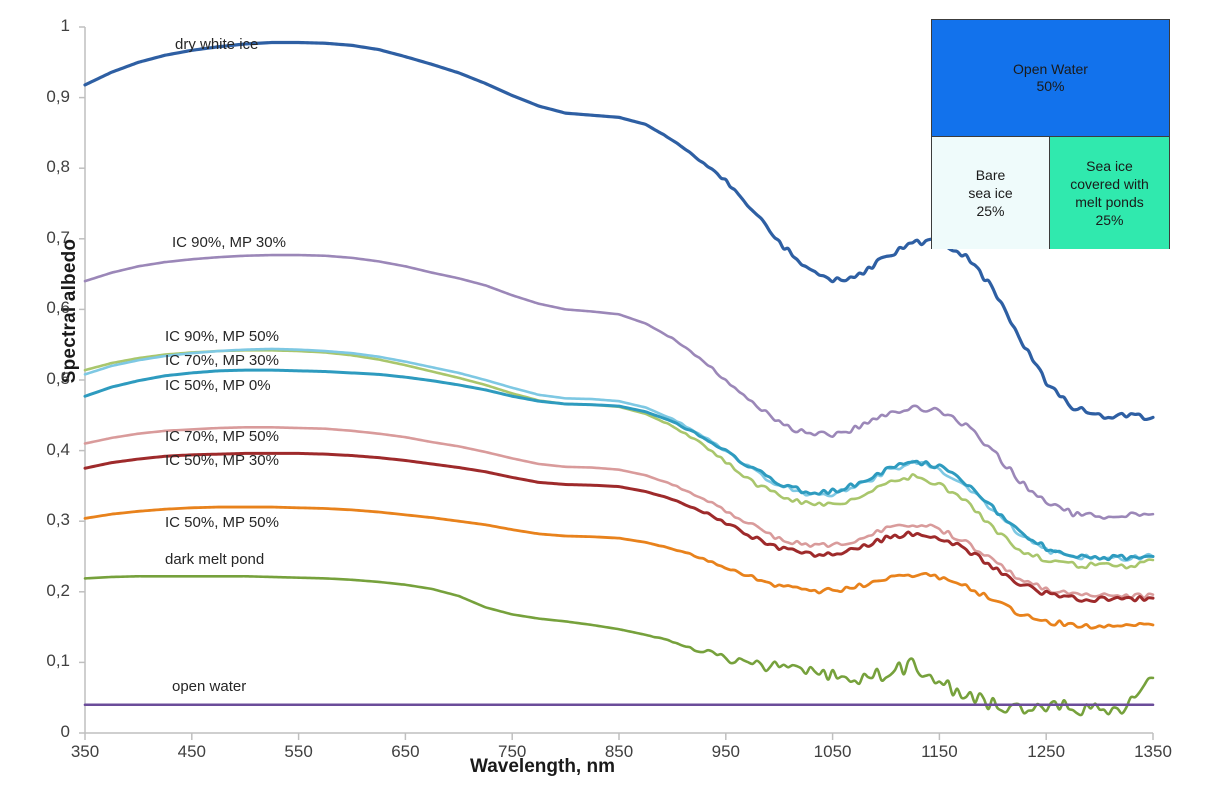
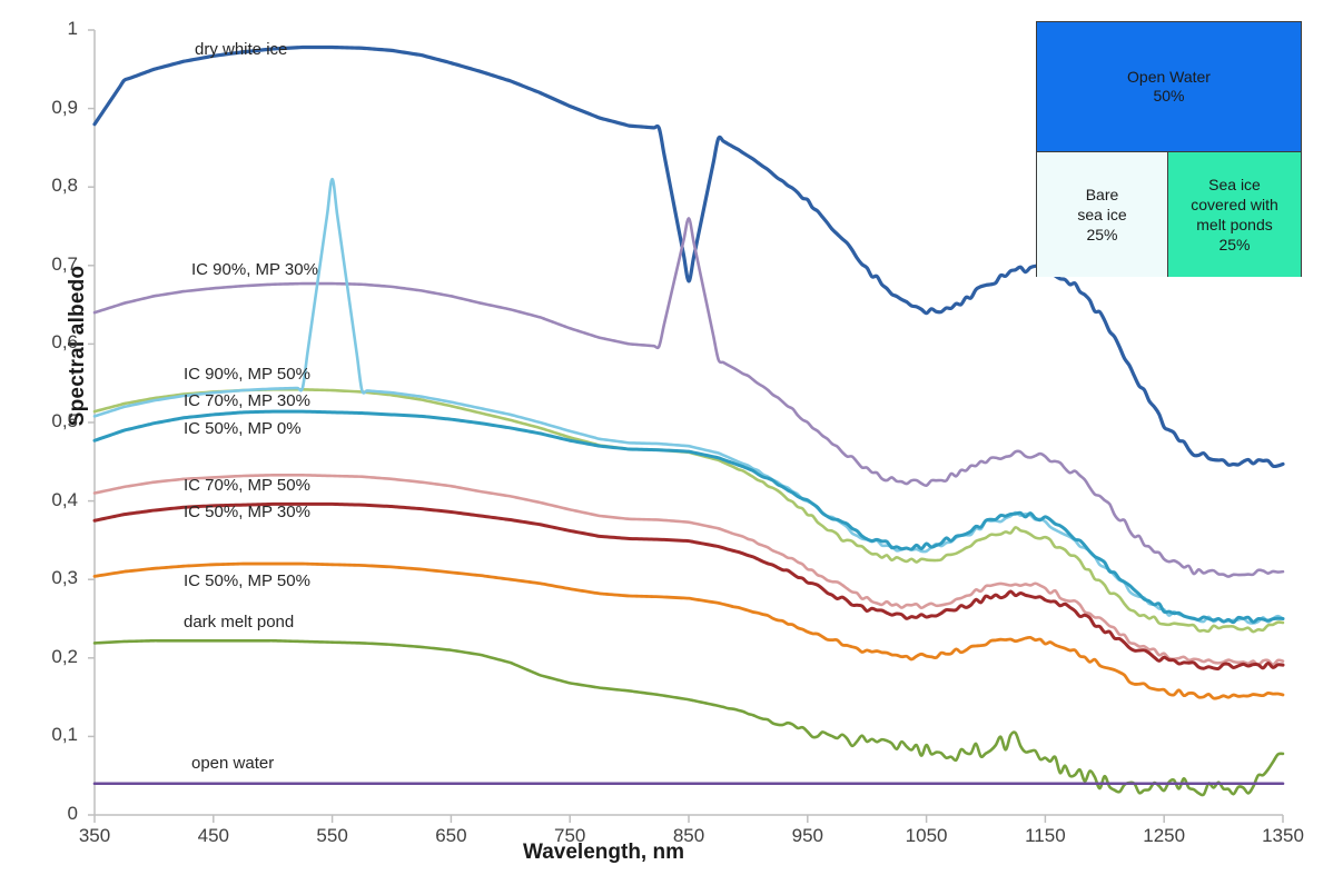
dry white ice/350: 0,92 -> 0,88
IC 70%, MP 30%/550: 0,54 -> 0,81
dry white ice/850: 0,87 -> 0,68
IC 90%, MP 30%/850: 0,59 -> 0,76
